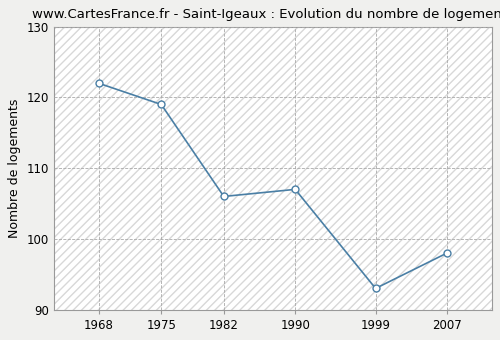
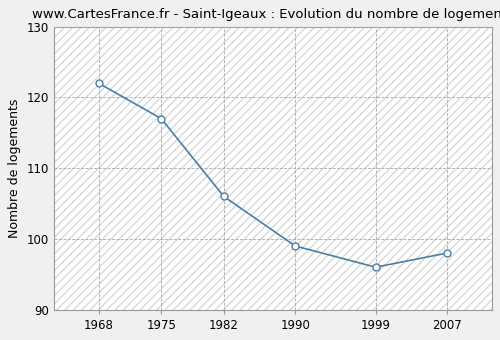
1975: 119 -> 117
1990: 107 -> 99
1999: 93 -> 96
